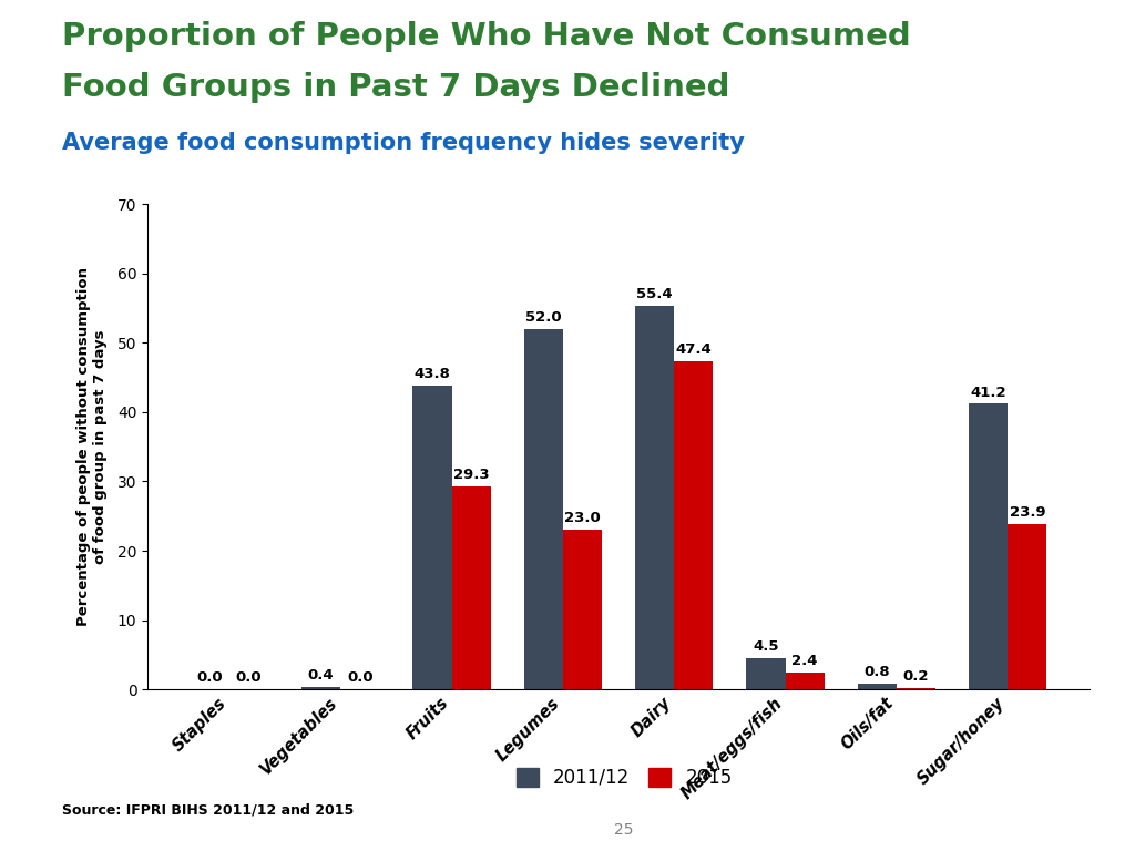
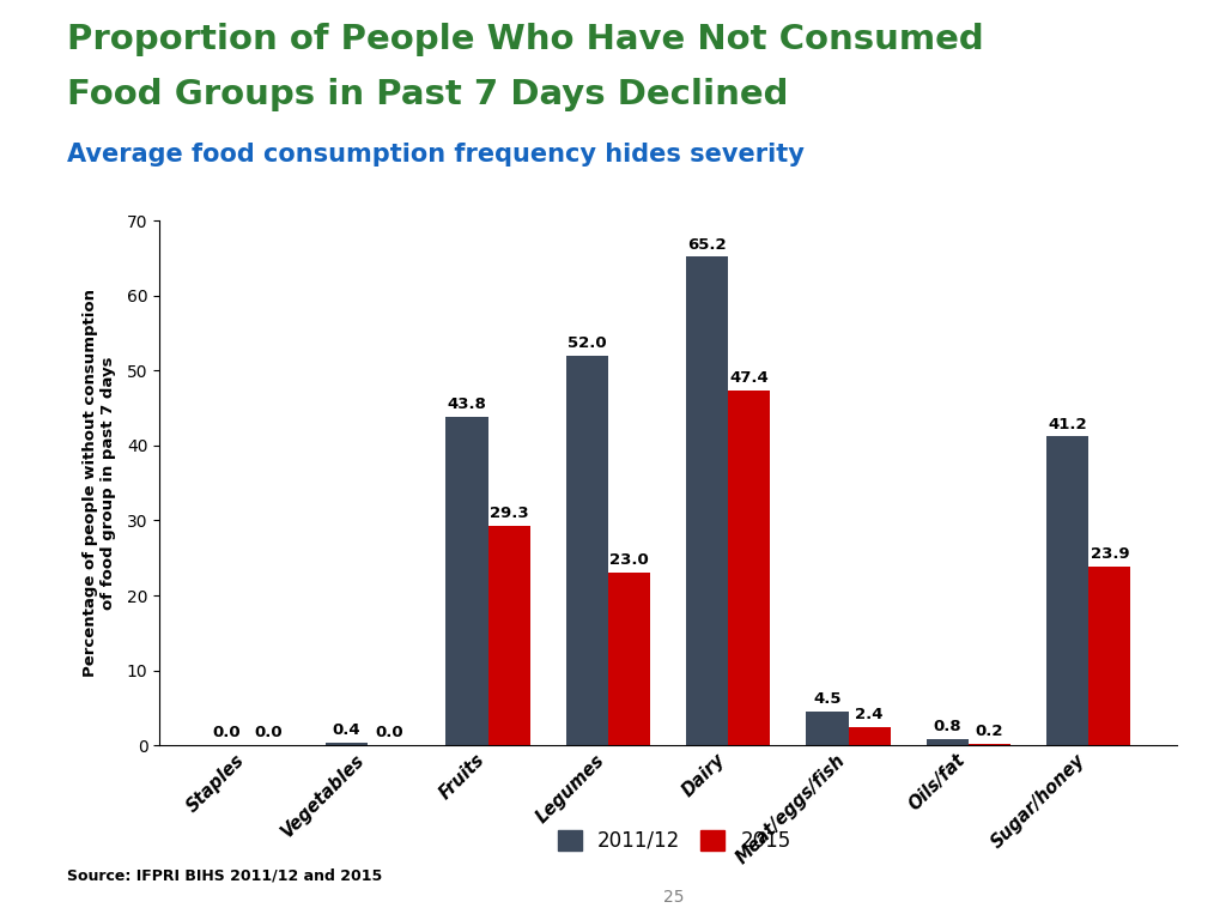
2011/12/Dairy: 55.4 -> 65.2
